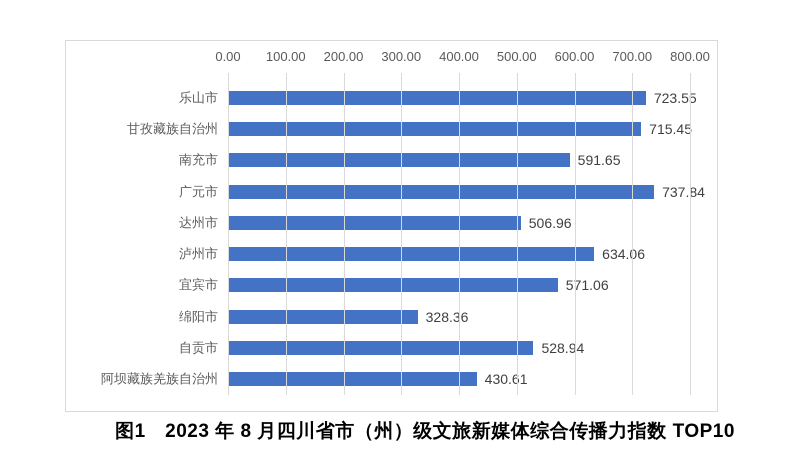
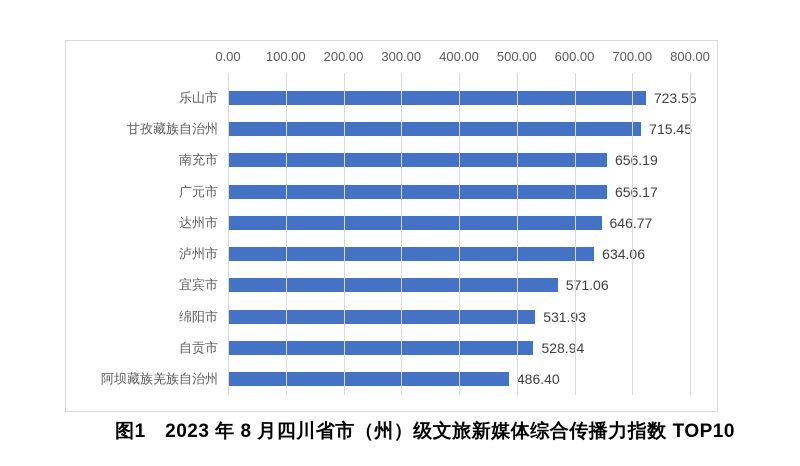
南充市: 591.65 -> 656.19
广元市: 737.84 -> 656.17
达州市: 506.96 -> 646.77
绵阳市: 328.36 -> 531.93
阿坝藏族羌族自治州: 430.61 -> 486.40
